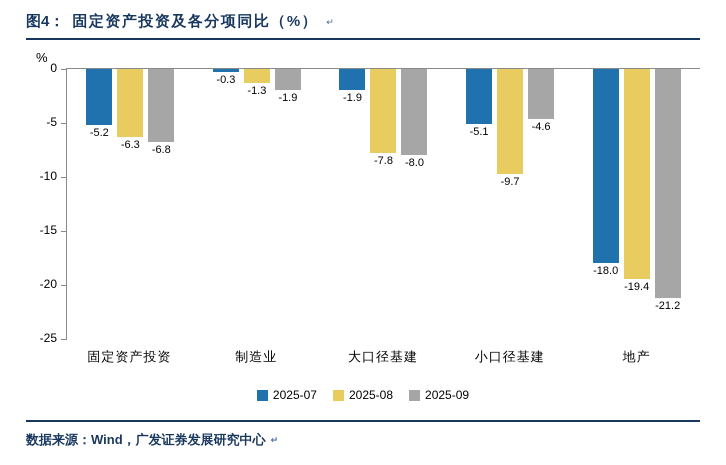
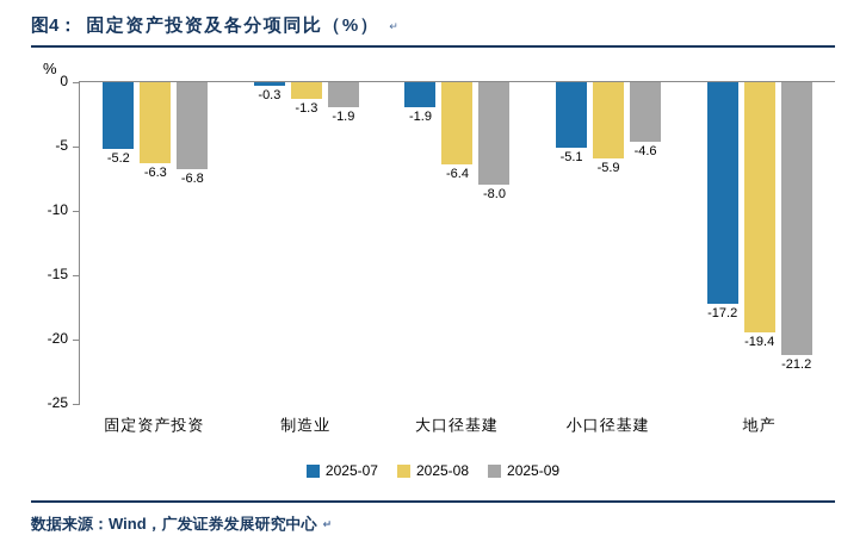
2025-08/大口径基建: -7.8 -> -6.4
2025-08/小口径基建: -9.7 -> -5.9
2025-07/地产: -18.0 -> -17.2
